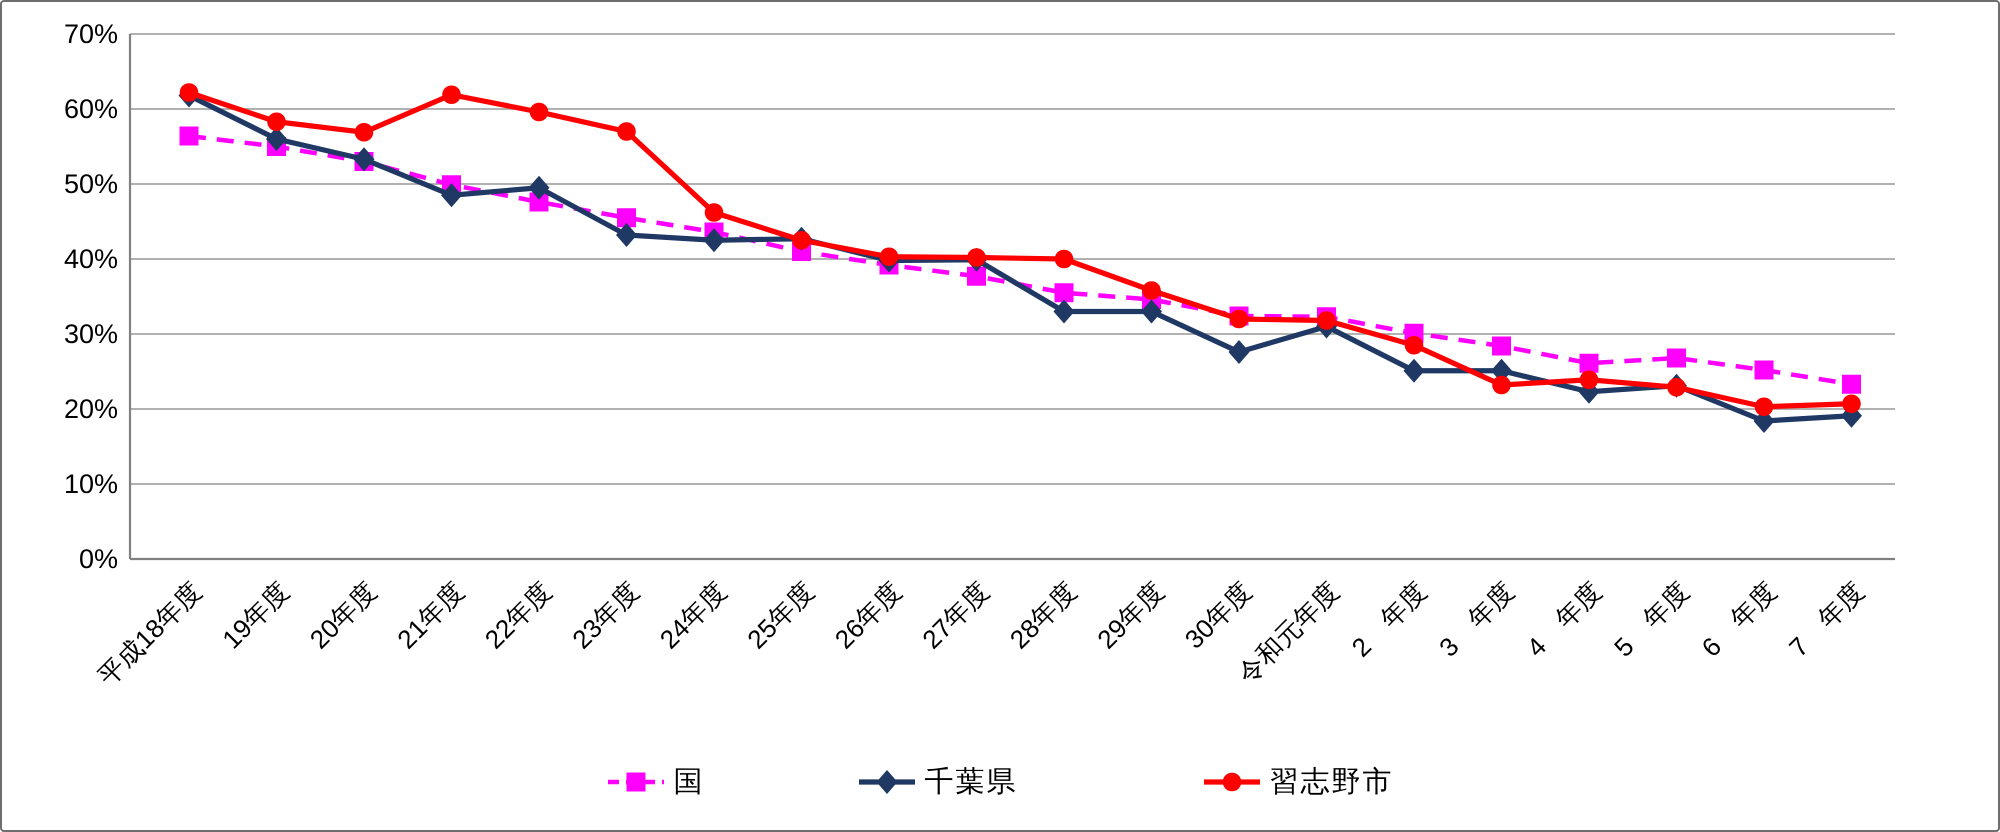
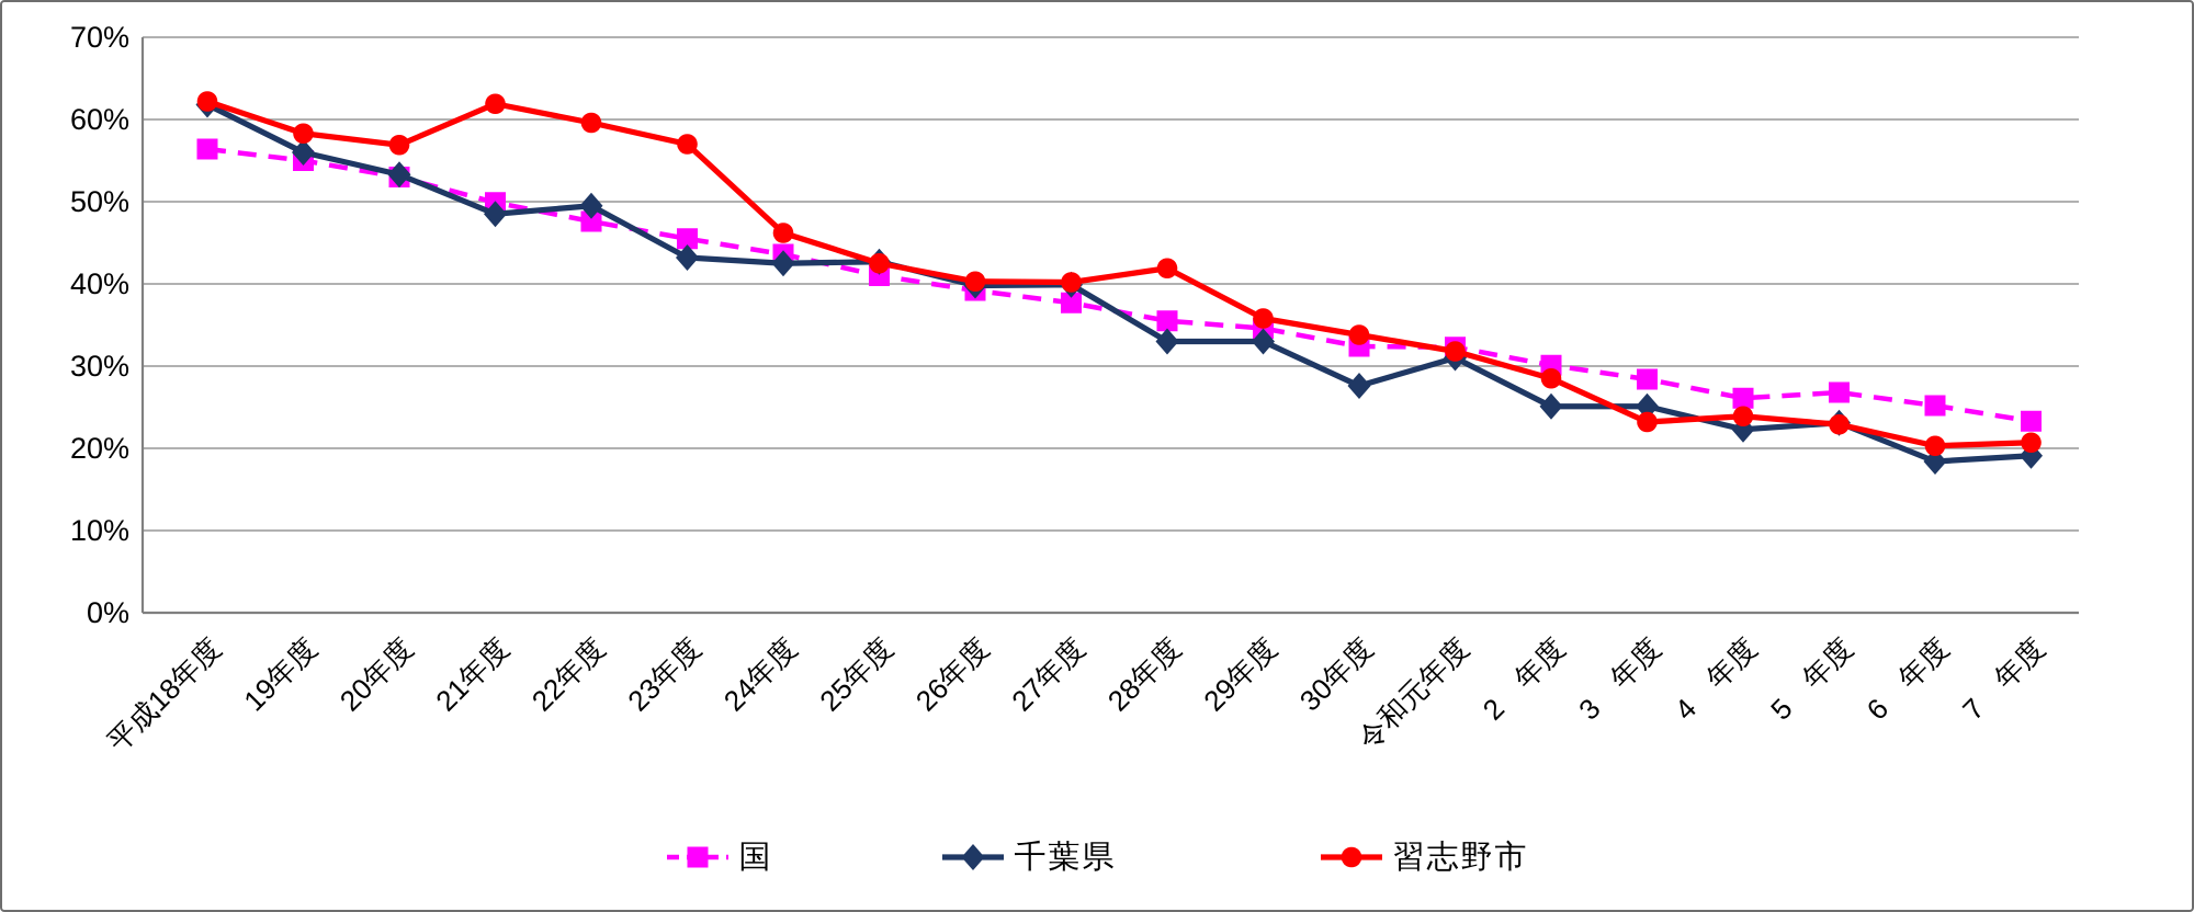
習志野市/28年度: 40% -> 42%
習志野市/30年度: 32% -> 34%
